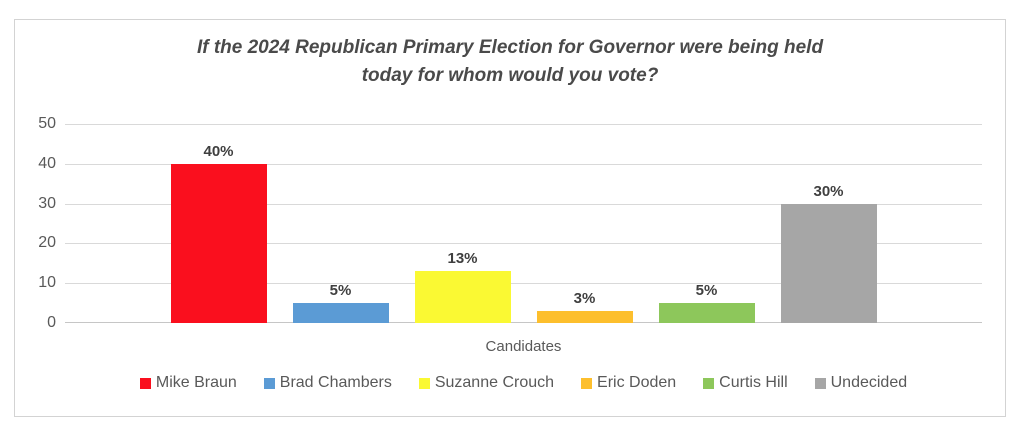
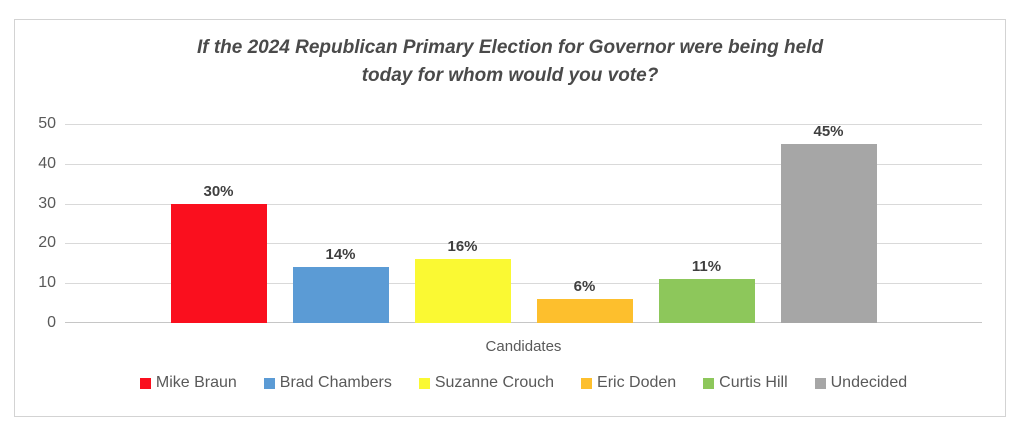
Mike Braun: 40% -> 30%
Brad Chambers: 5% -> 14%
Suzanne Crouch: 13% -> 16%
Eric Doden: 3% -> 6%
Curtis Hill: 5% -> 11%
Undecided: 30% -> 45%
